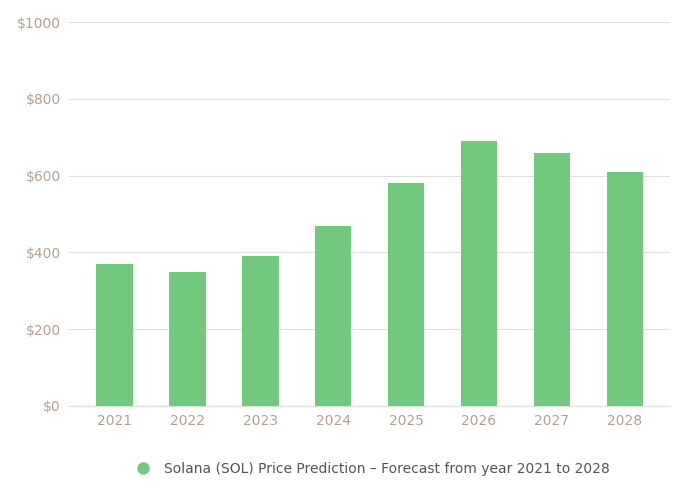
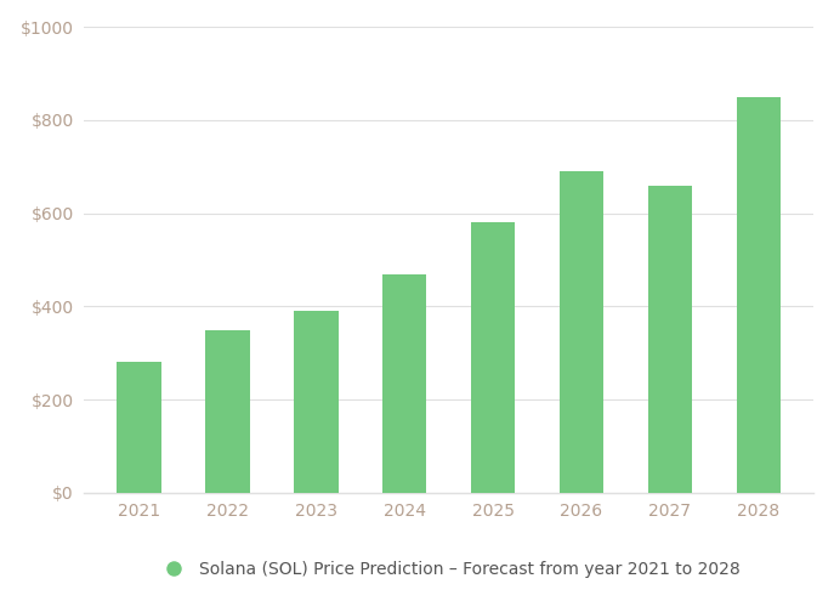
2021: $370 -> $280
2028: $610 -> $850
